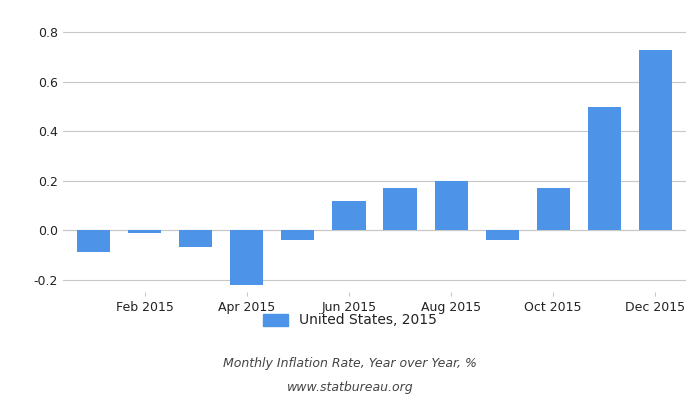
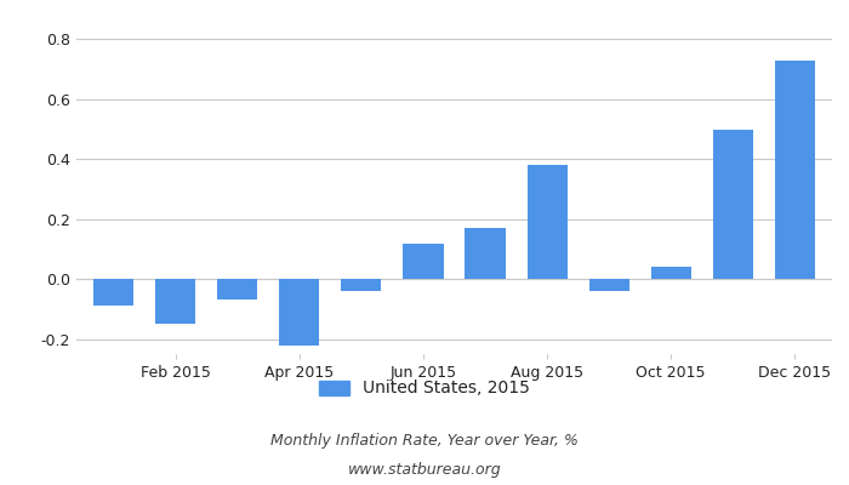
Feb 2015: -0.01 -> -0.15
Aug 2015: 0.20 -> 0.38
Oct 2015: 0.17 -> 0.04
